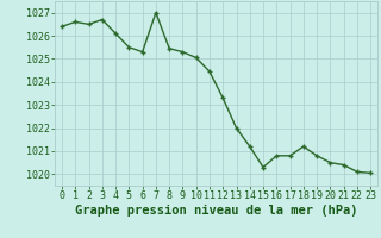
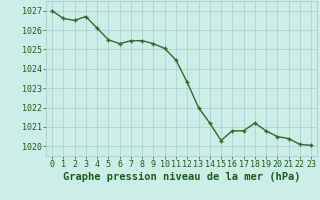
0: 1026.4 -> 1027.0
7: 1027.0 -> 1025.5
